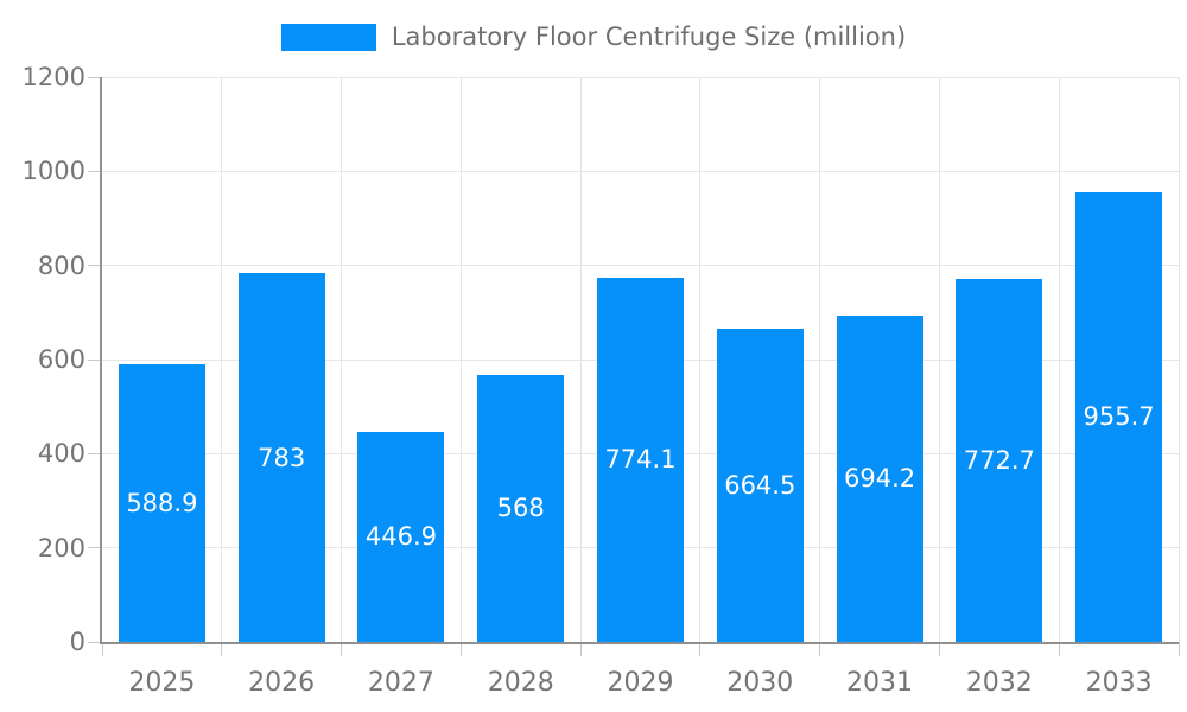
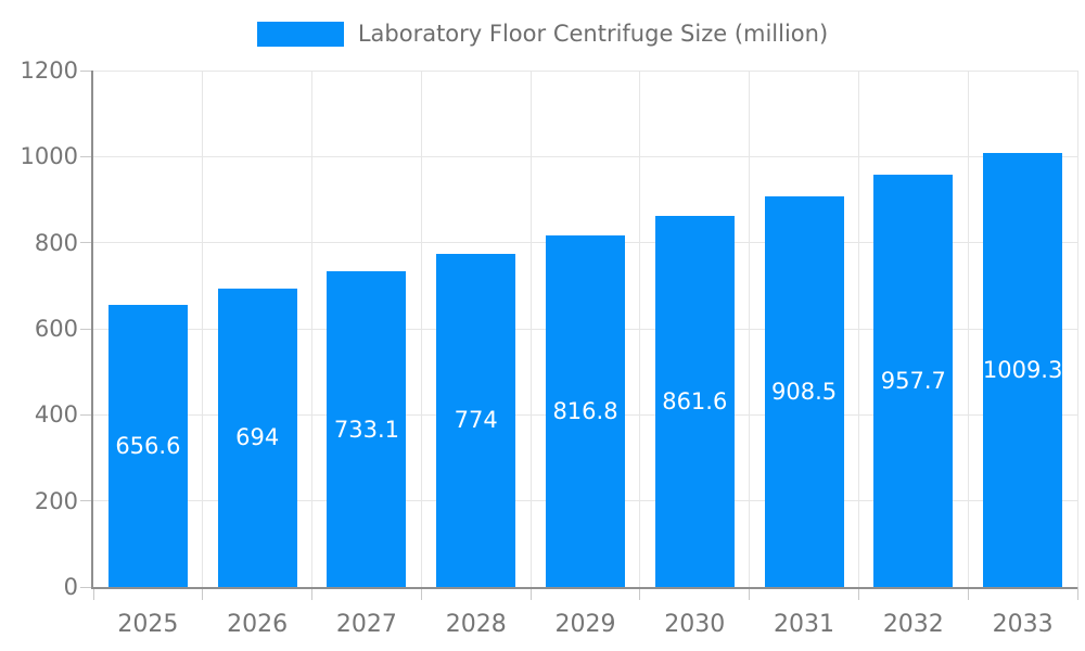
2025: 588.9 -> 656.6
2026: 783 -> 694
2027: 446.9 -> 733.1
2028: 568 -> 774
2029: 774.1 -> 816.8
2030: 664.5 -> 861.6
2031: 694.2 -> 908.5
2032: 772.7 -> 957.7
2033: 955.7 -> 1009.3
